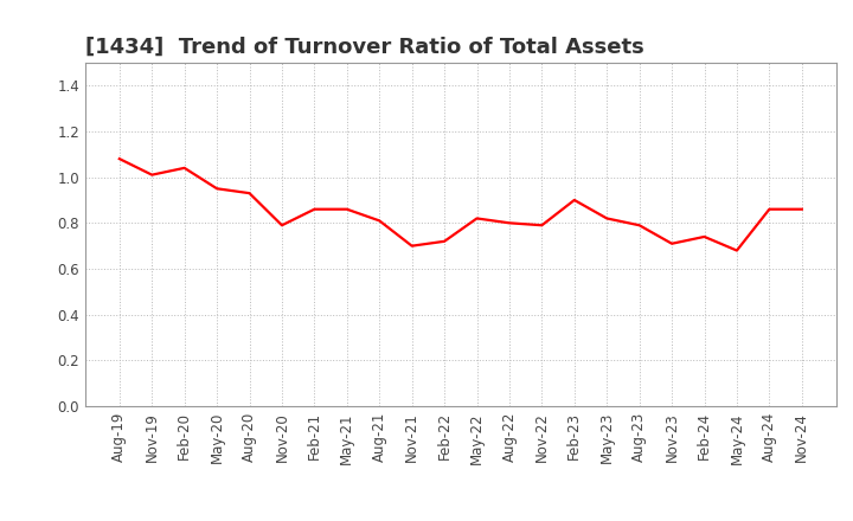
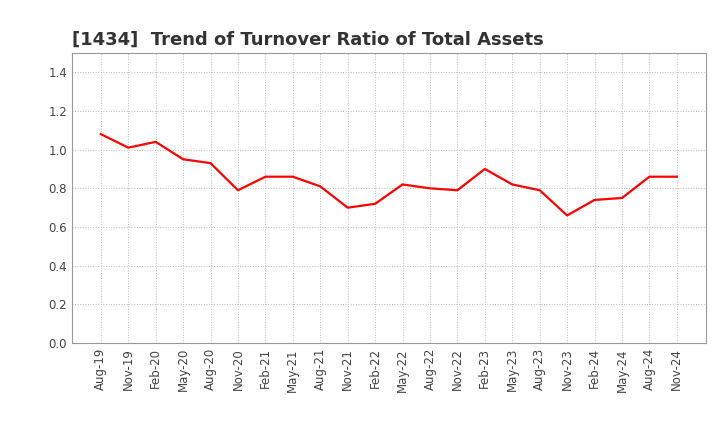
Nov-23: 0.71 -> 0.66
May-24: 0.68 -> 0.75
